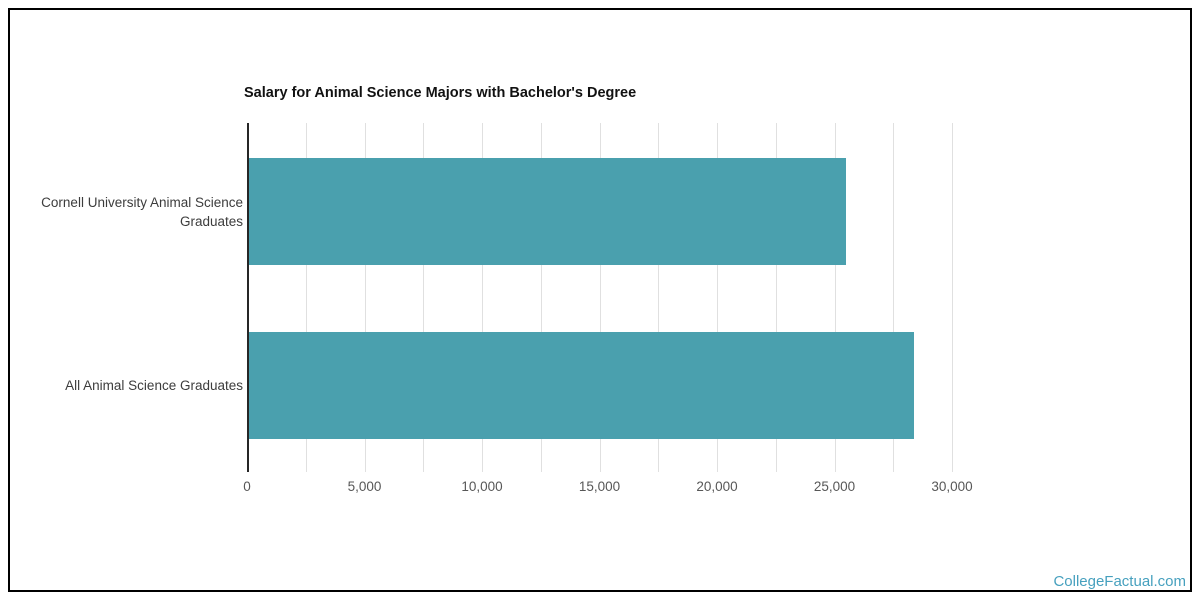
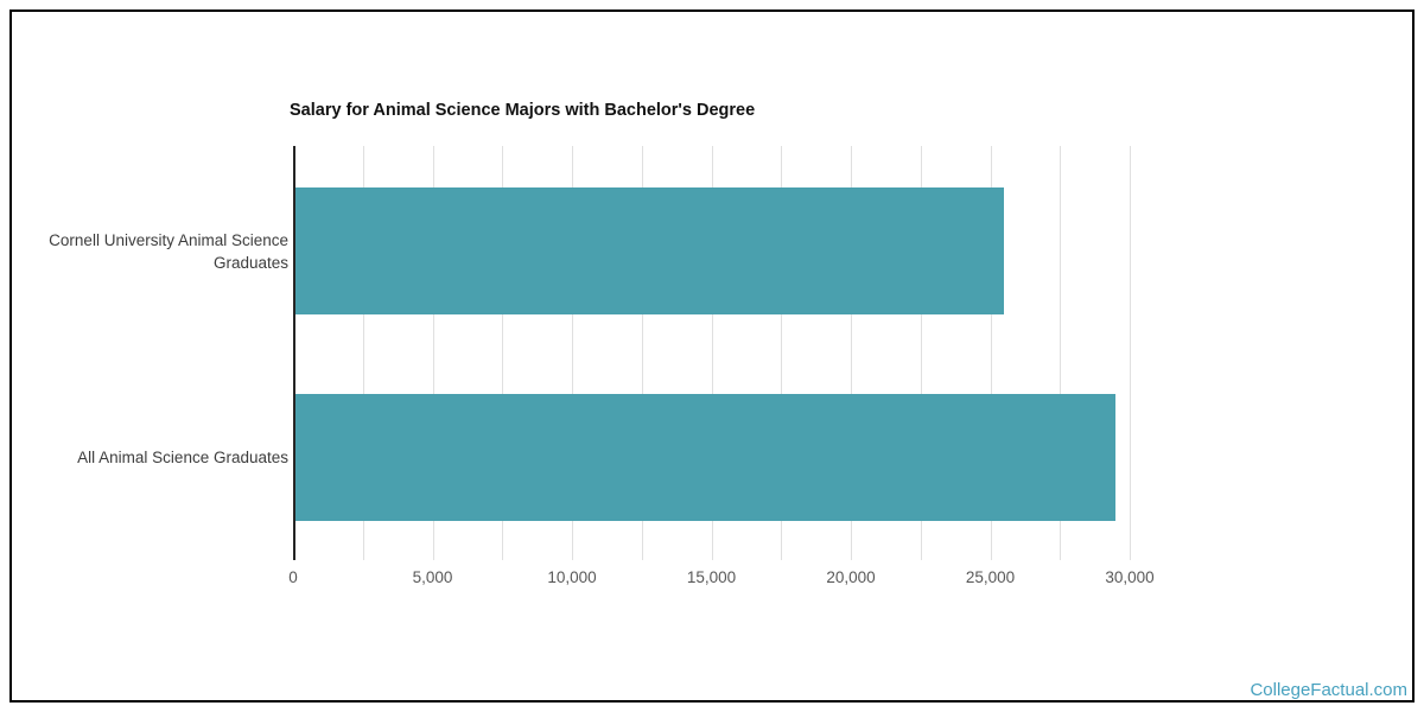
All Animal Science Graduates: 28300 -> 29400
